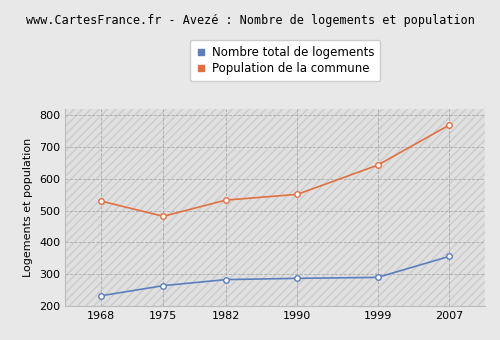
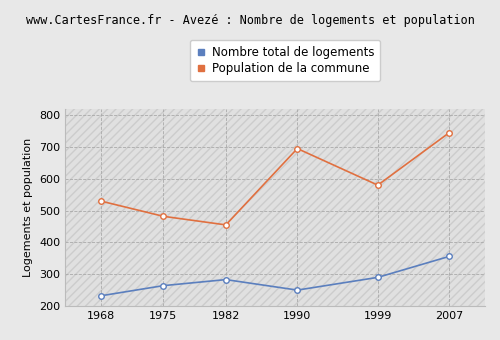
Population de la commune/1982: 533 -> 455
Nombre total de logements/1990: 287 -> 250
Population de la commune/1990: 551 -> 695
Population de la commune/1999: 643 -> 580
Population de la commune/2007: 769 -> 745
